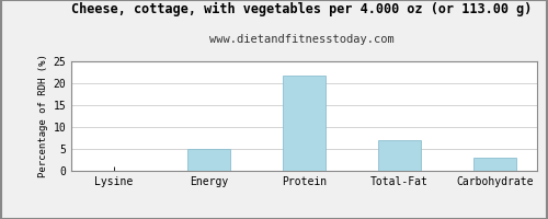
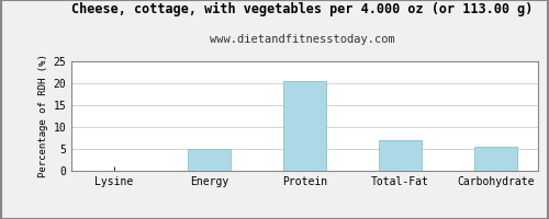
Protein: 21.8 -> 20.5
Carbohydrate: 3.1 -> 5.5
